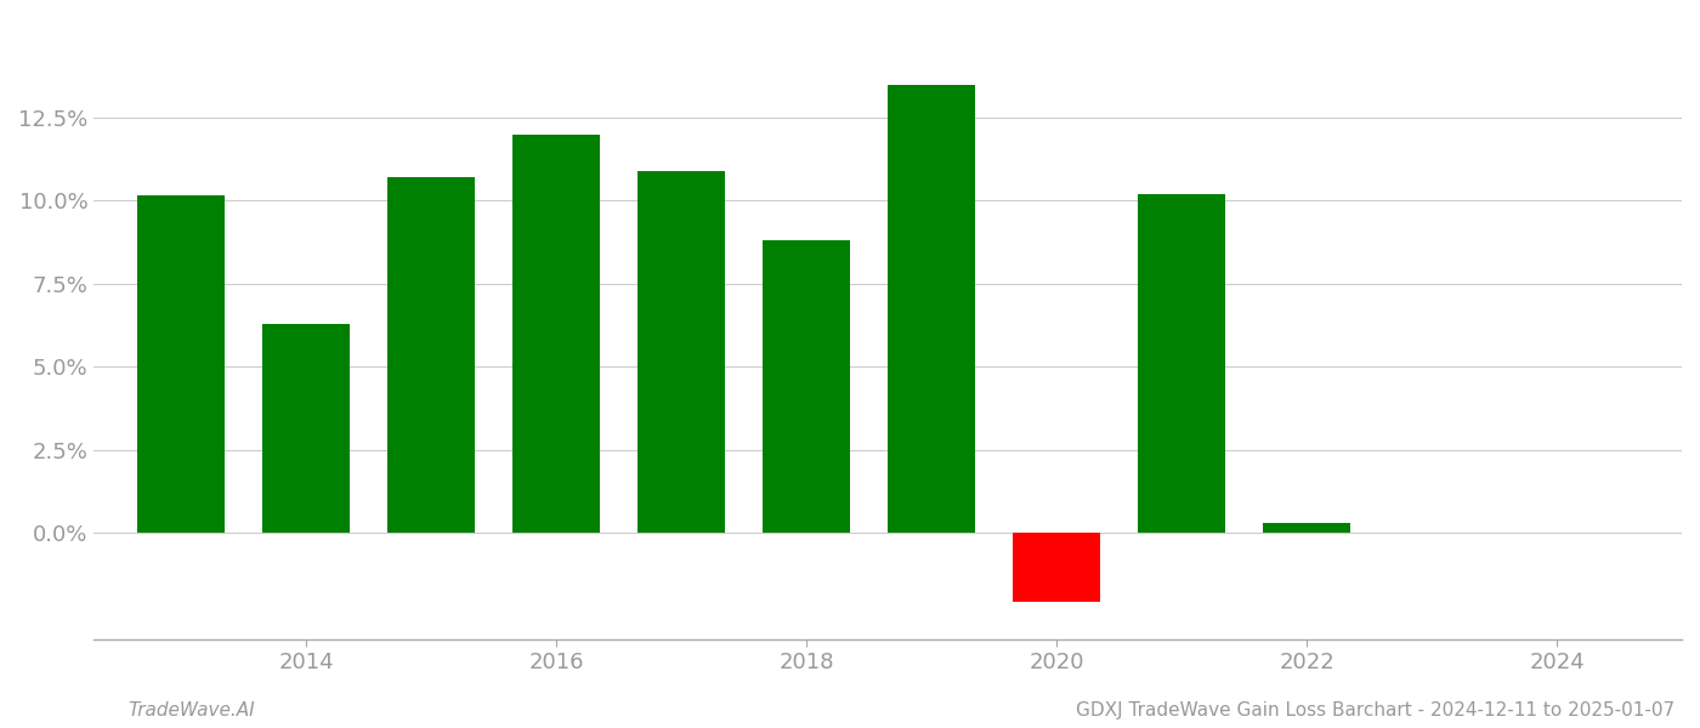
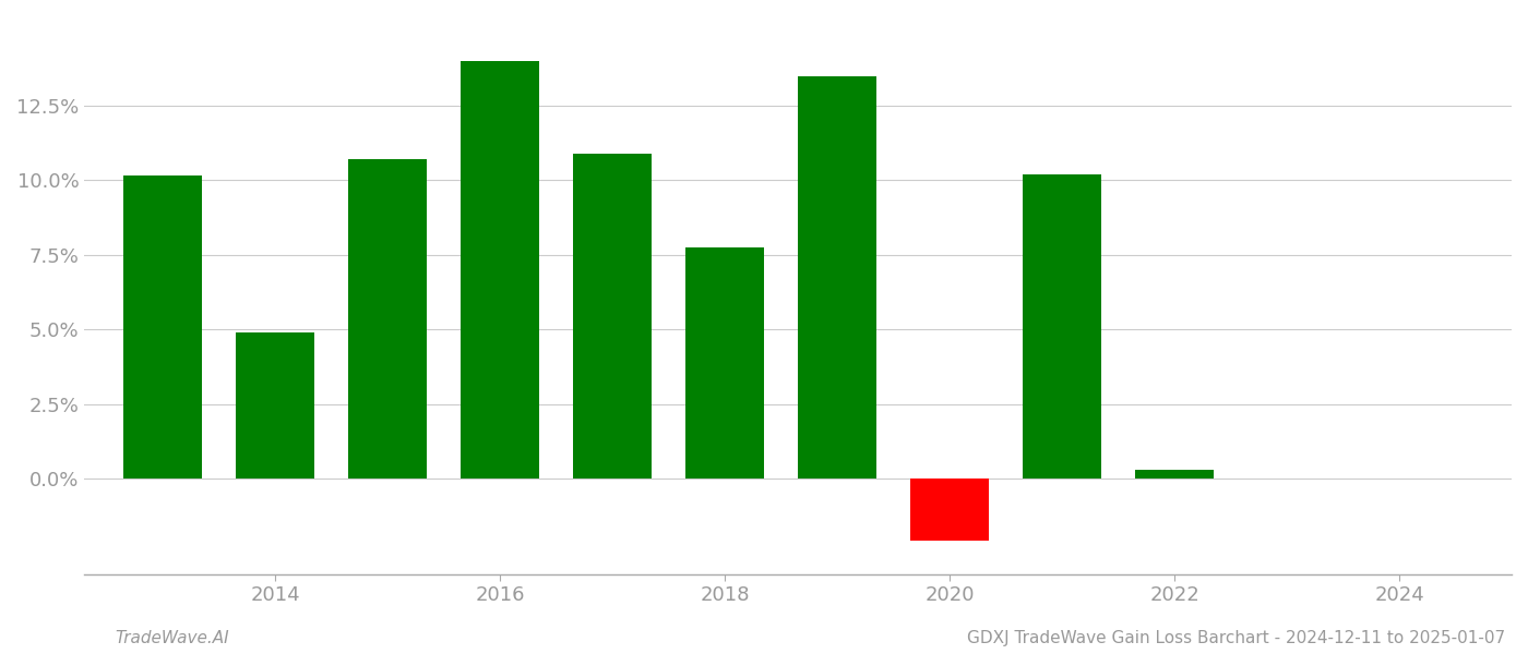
2014: 6.30% -> 4.90%
2016: 12.00% -> 14.00%
2018: 8.80% -> 7.75%
